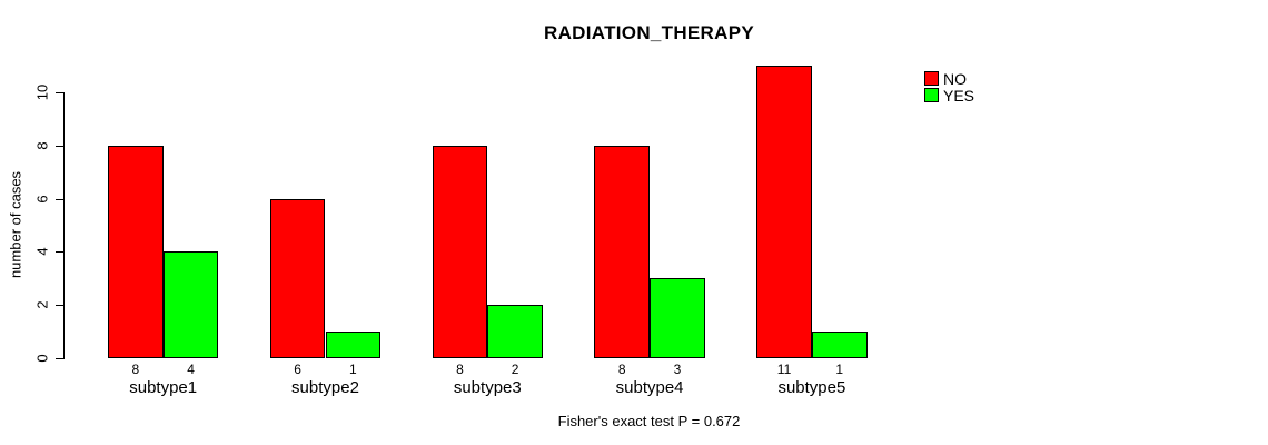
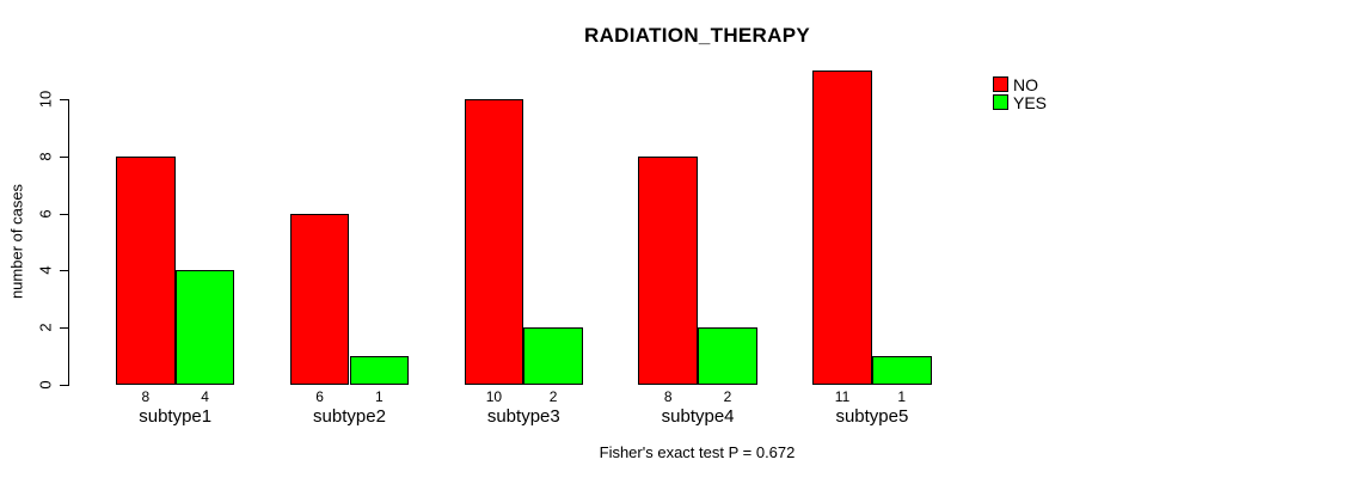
NO/subtype3: 8 -> 10
YES/subtype4: 3 -> 2
